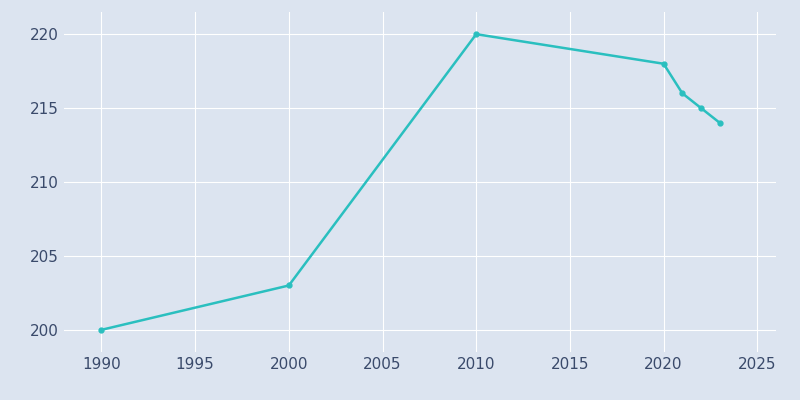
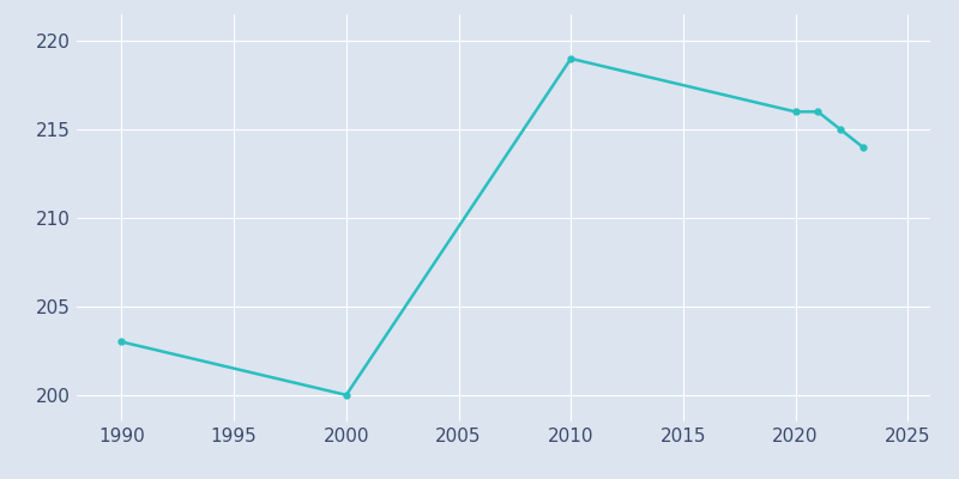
1990: 200 -> 203
2000: 203 -> 200
2010: 220 -> 219
2020: 218 -> 216
